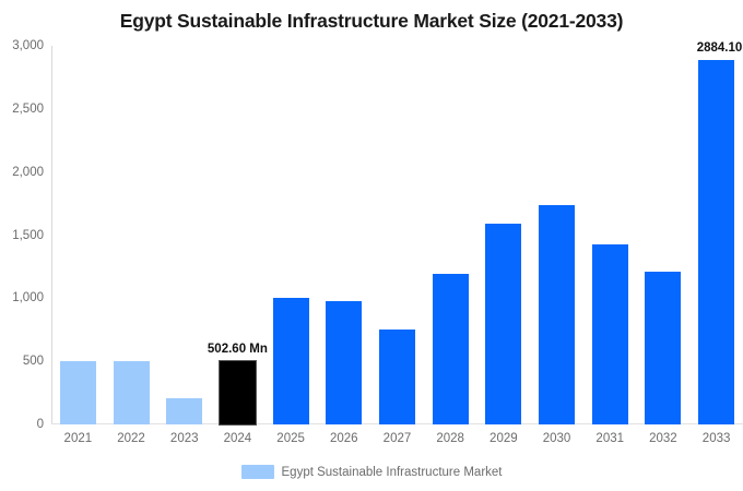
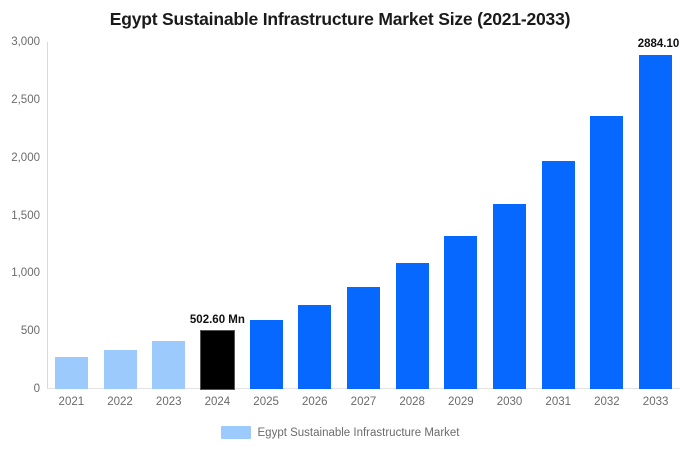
2021: 500 -> 280
2022: 500 -> 340
2023: 210 -> 420
2025: 1000 -> 600
2026: 980 -> 730
2027: 750 -> 880
2028: 1190 -> 1090
2029: 1590 -> 1320
2030: 1740 -> 1600
2031: 1430 -> 1970
2032: 1210 -> 2360
